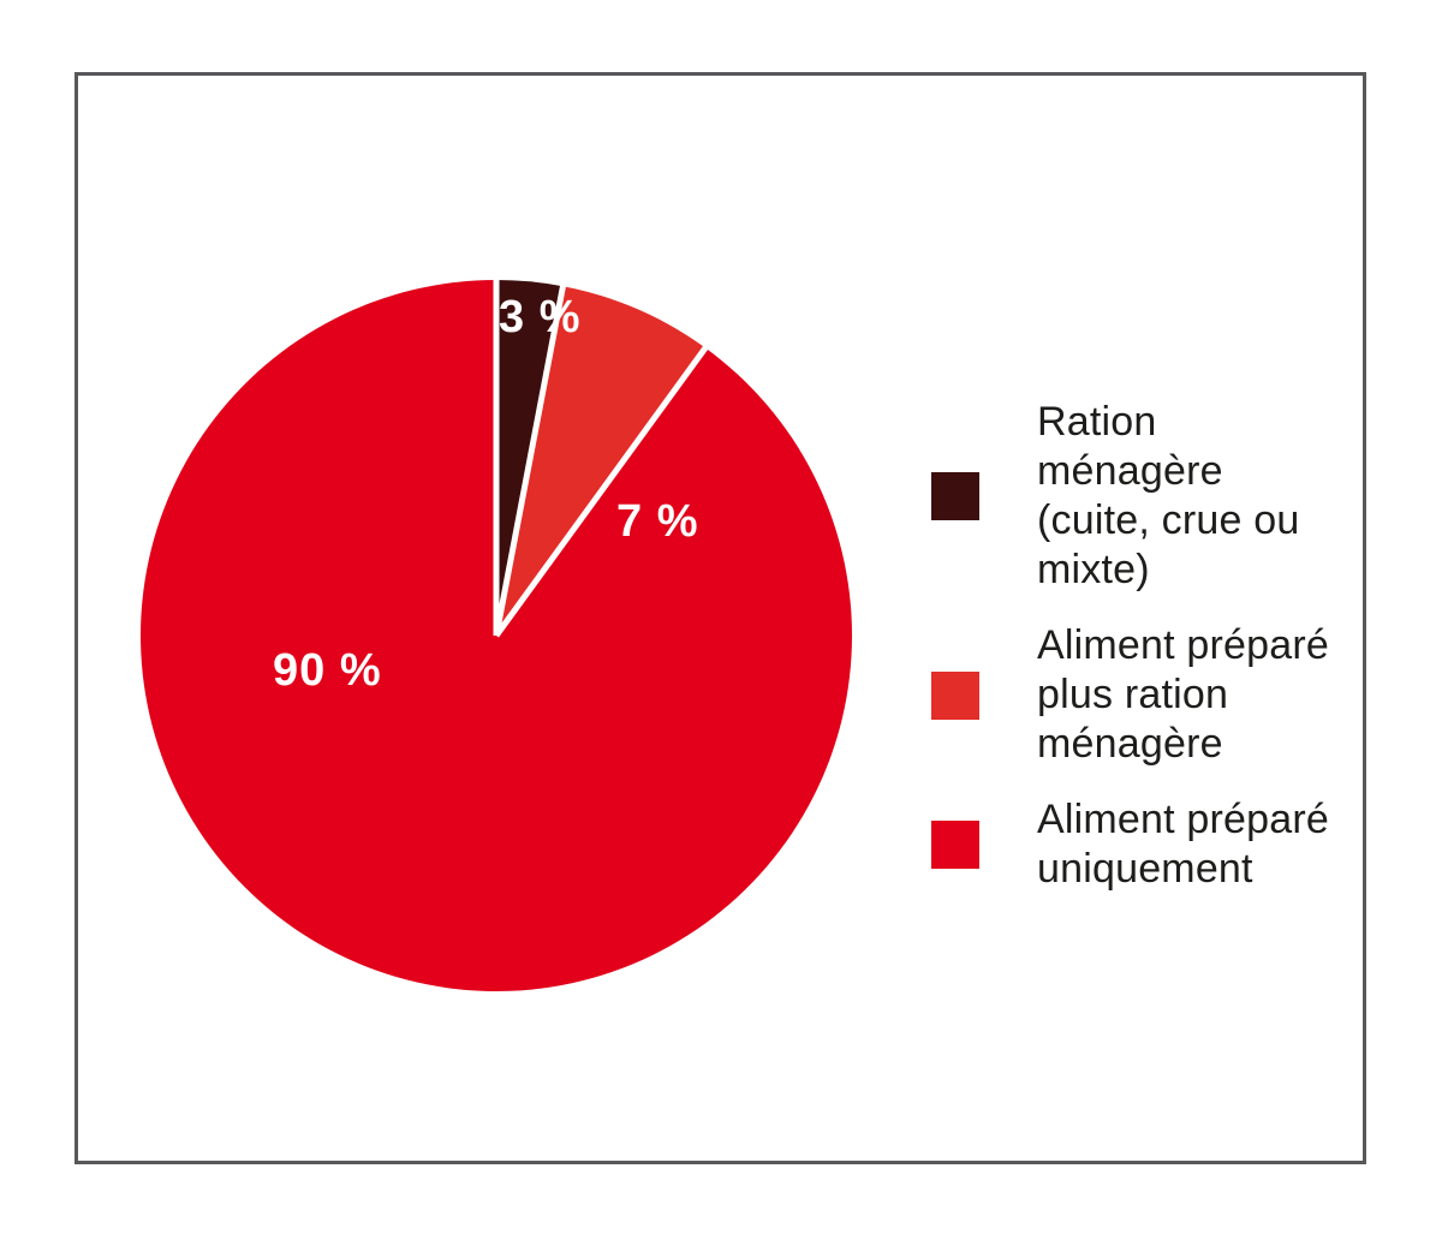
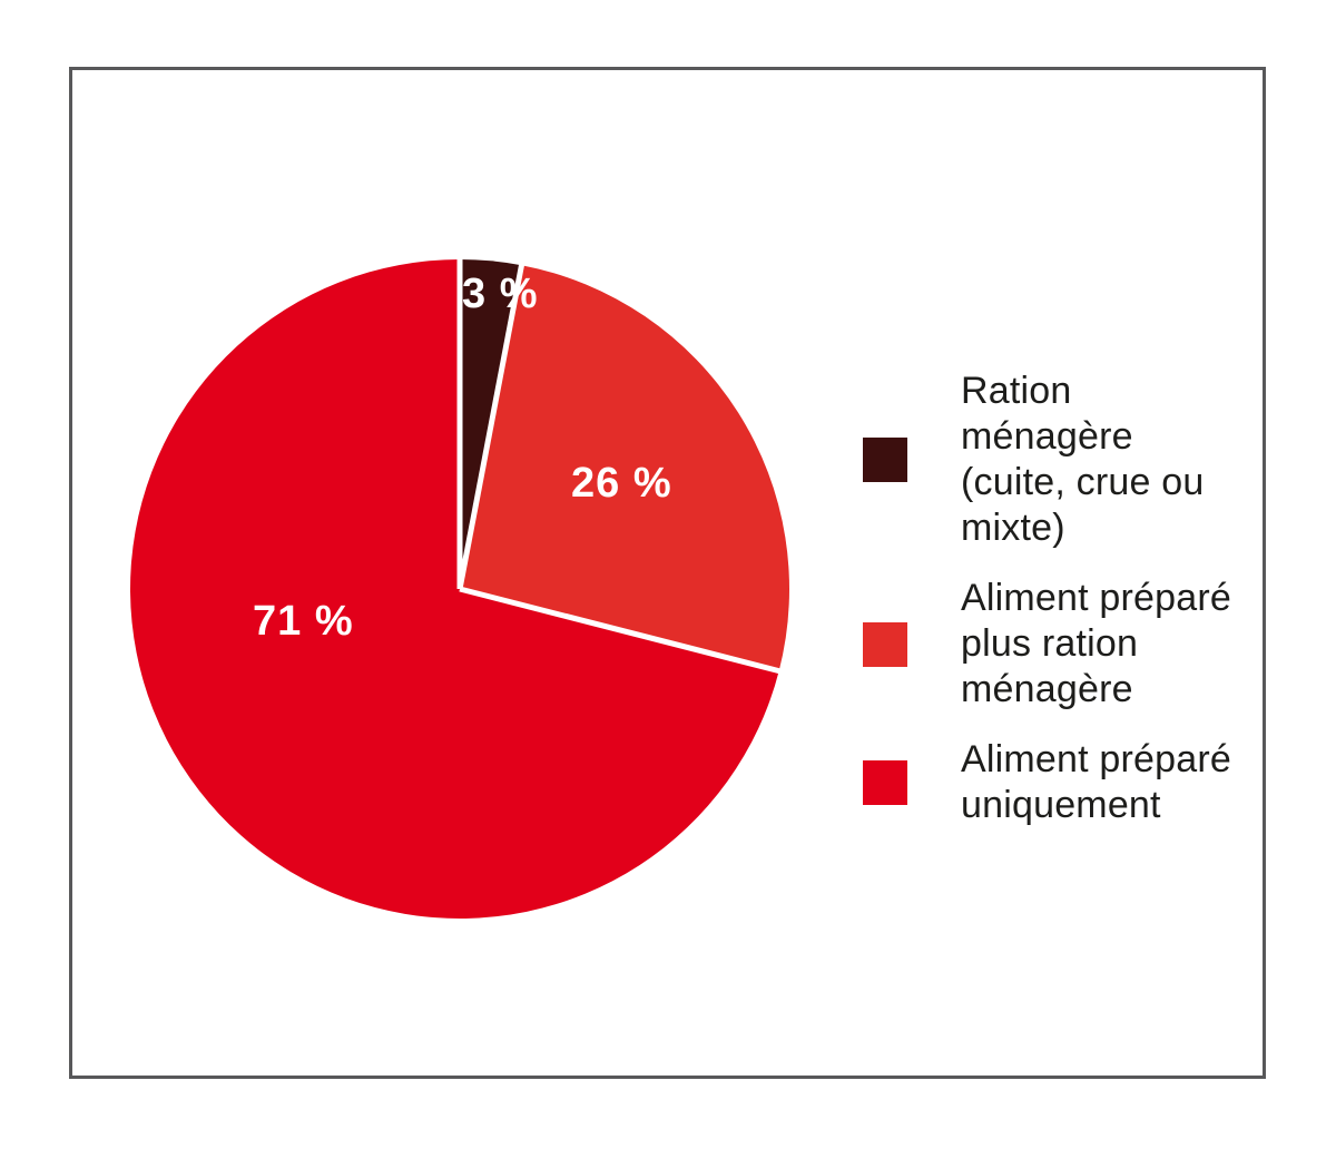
Aliment préparé plus ration ménagère: 7 -> 26
Aliment préparé uniquement: 90 -> 71
